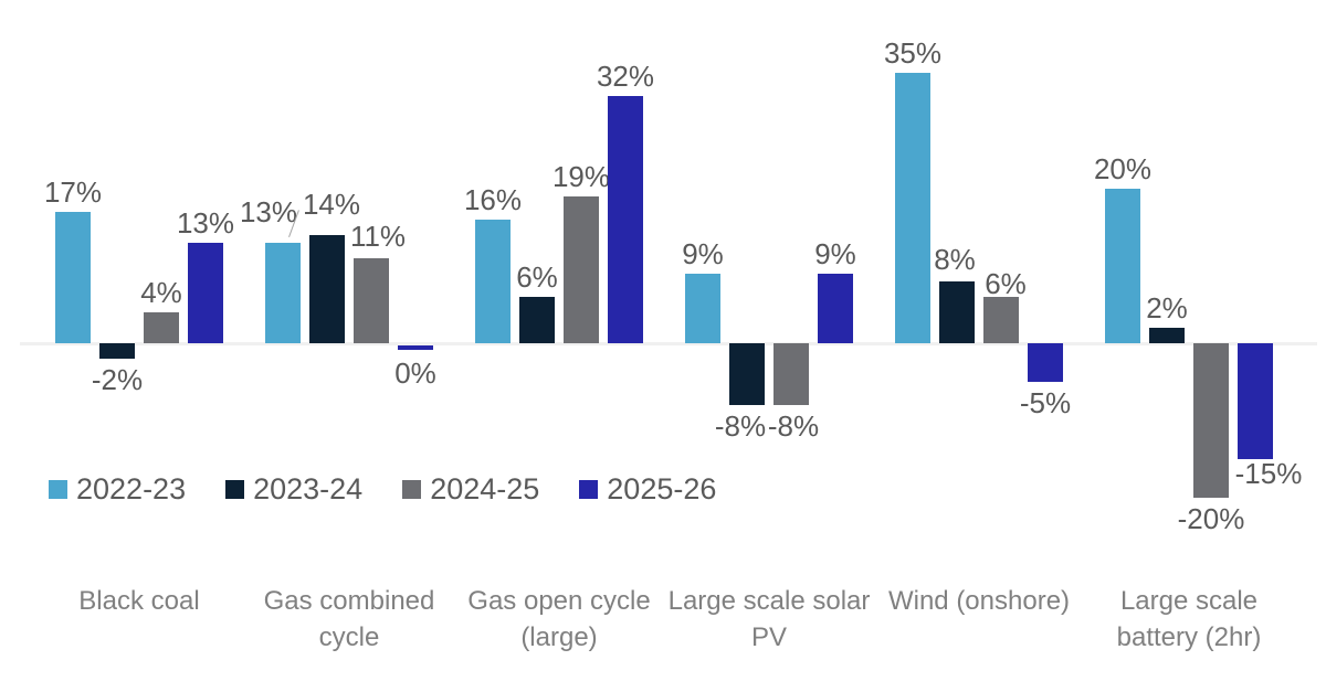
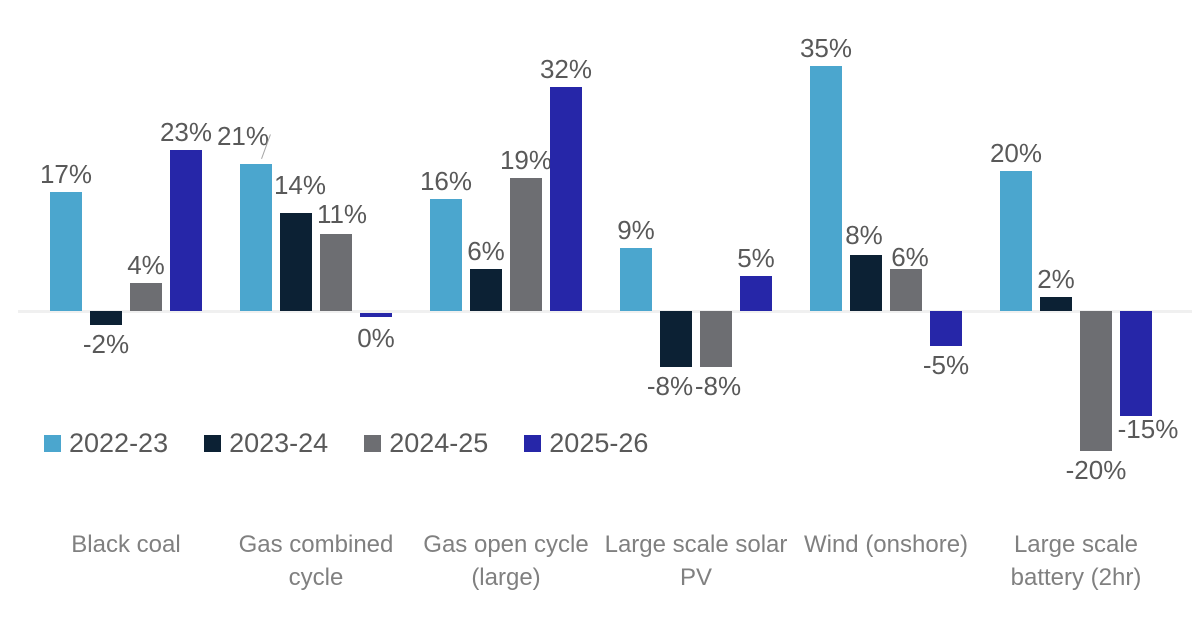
2025-26/Black coal: 13% -> 23%
2022-23/Gas combined cycle: 13% -> 21%
2025-26/Large scale solar PV: 9% -> 5%
